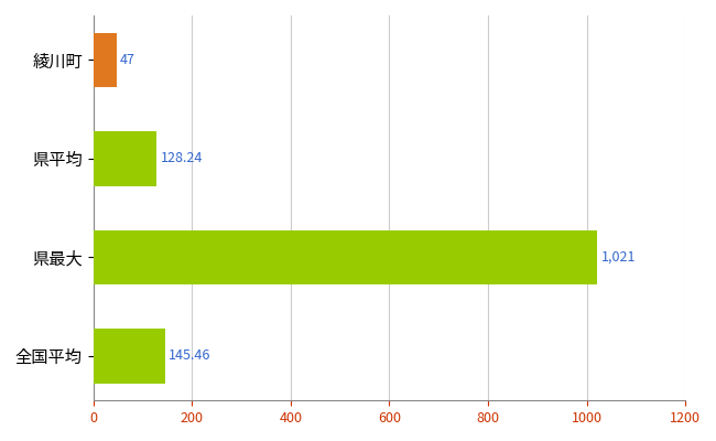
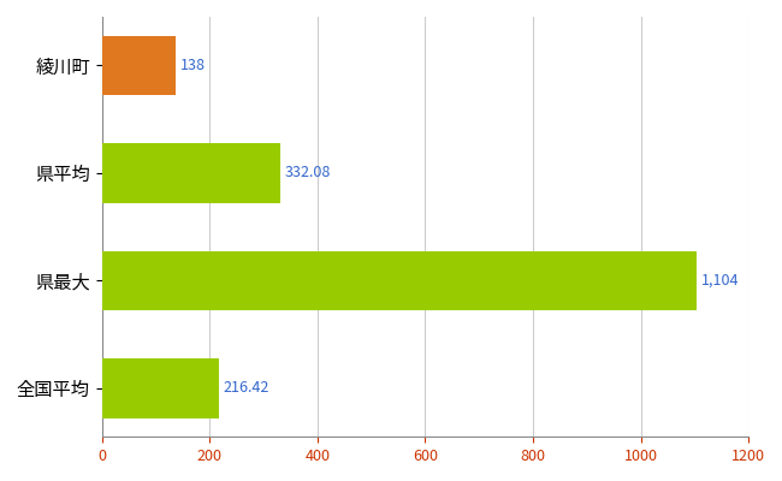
綾川町: 47 -> 138
県平均: 128.24 -> 332.08
県最大: 1,021 -> 1,104
全国平均: 145.46 -> 216.42
